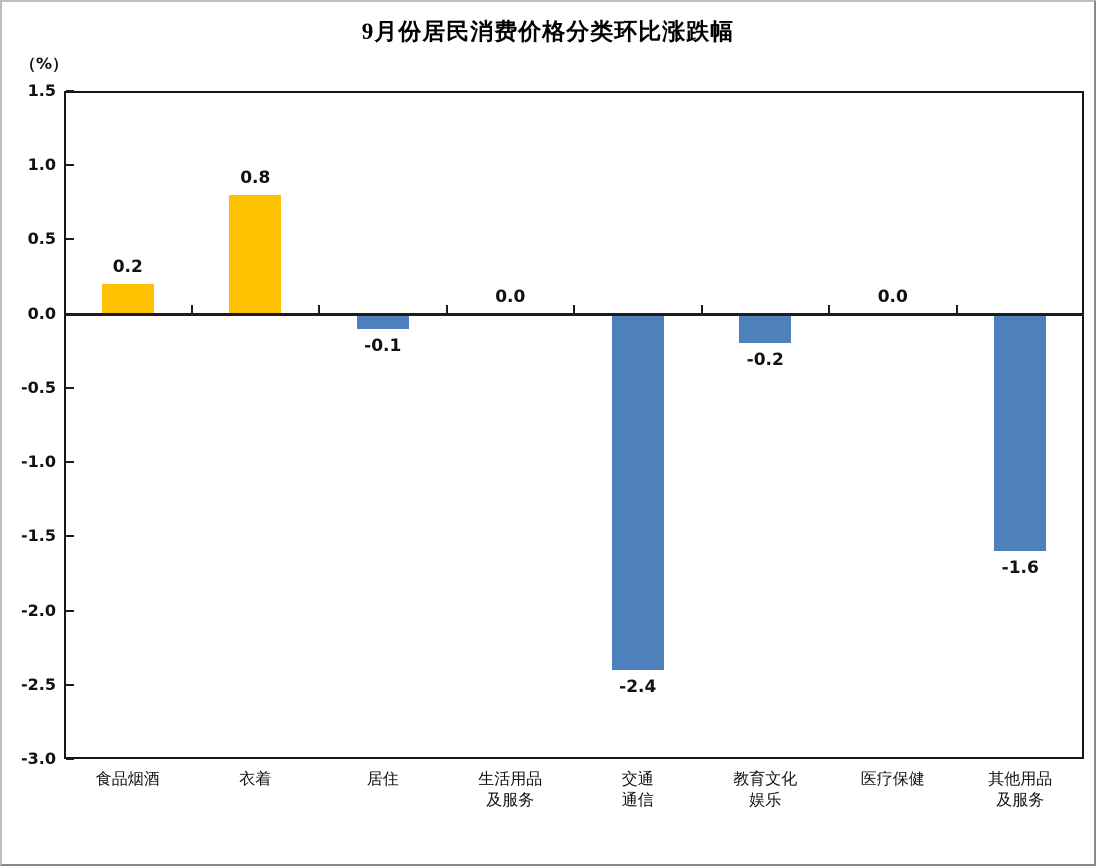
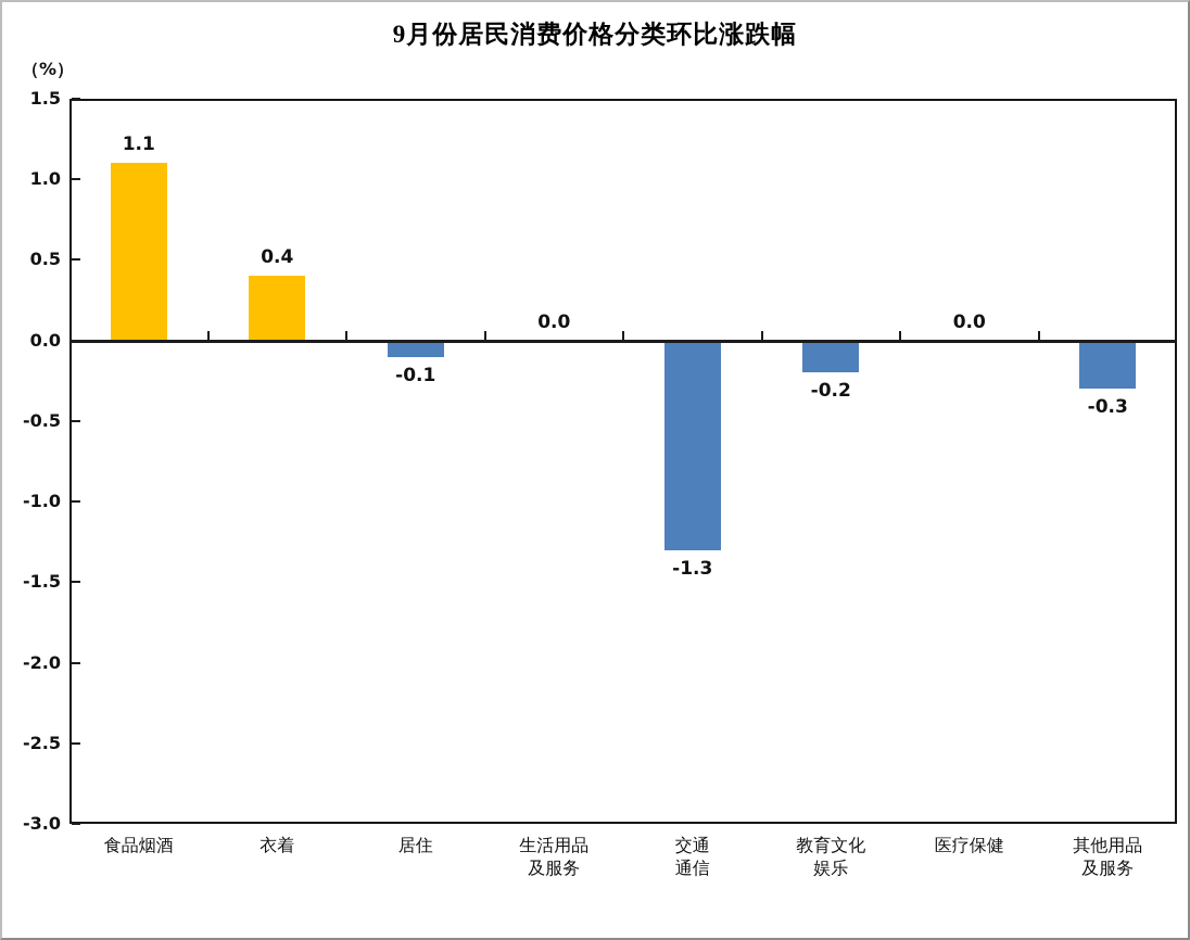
食品烟酒: 0.2 -> 1.1
衣着: 0.8 -> 0.4
交通 通信: -2.4 -> -1.3
其他用品 及服务: -1.6 -> -0.3
